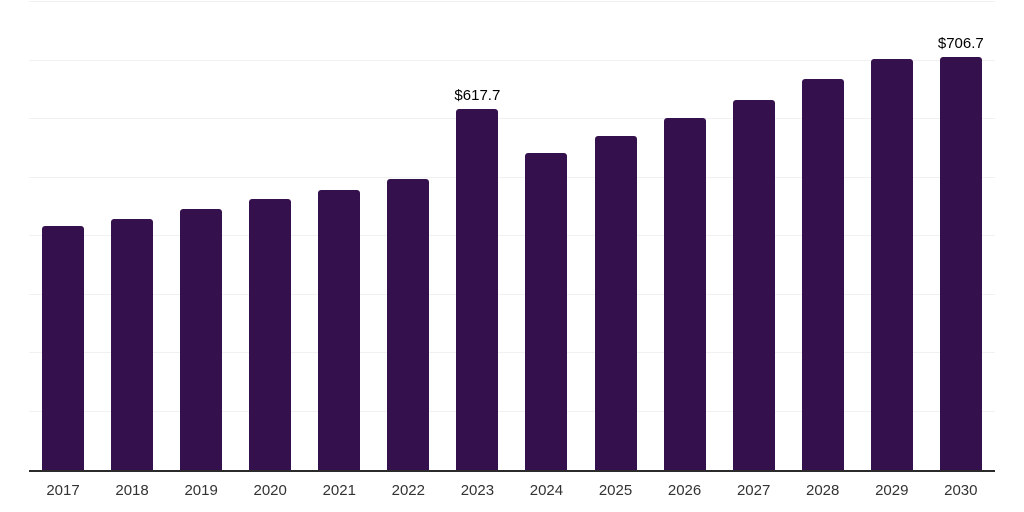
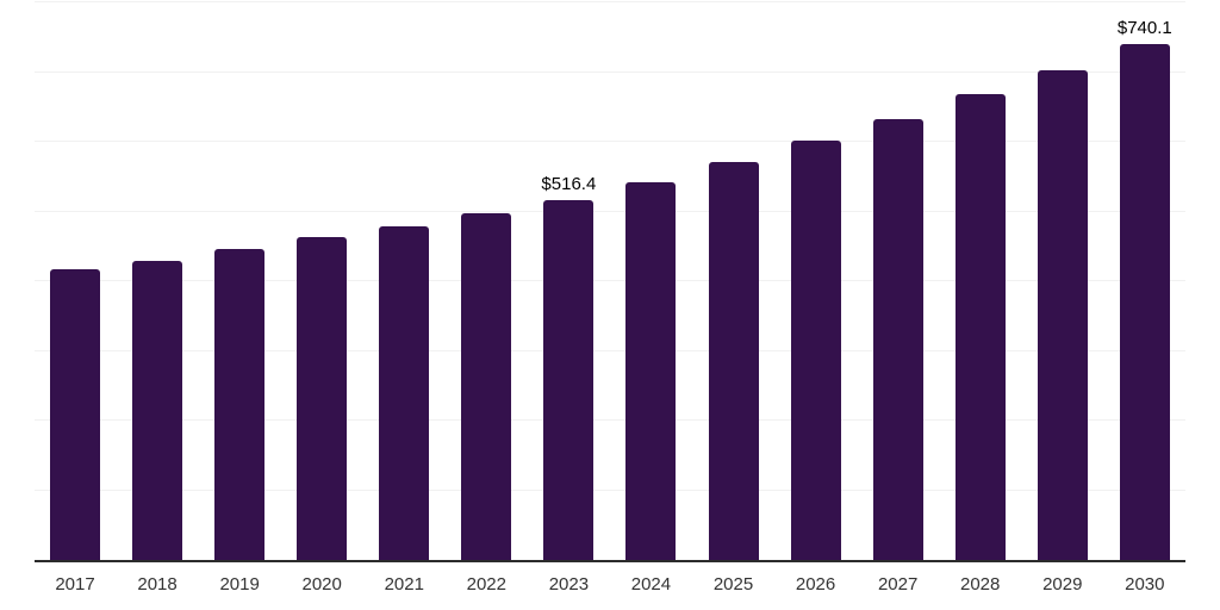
2023: $617.7 -> $516.4
2030: $706.7 -> $740.1
